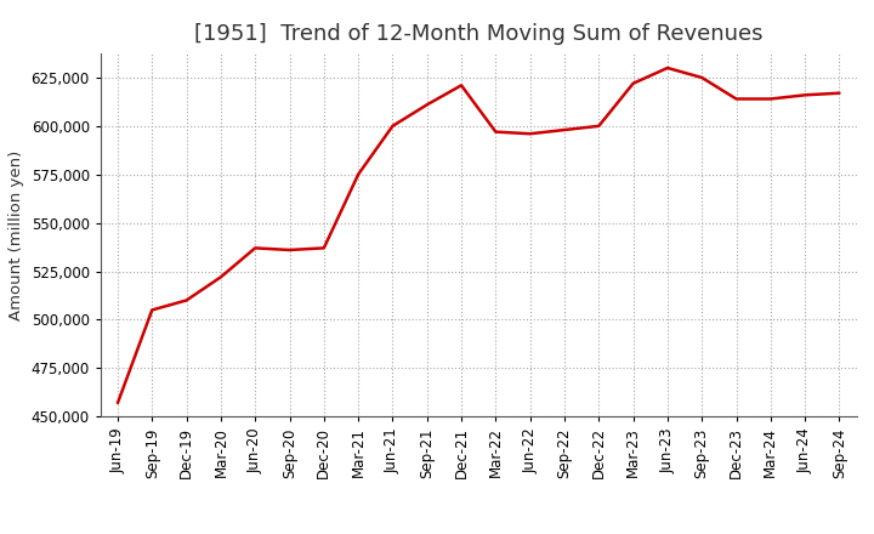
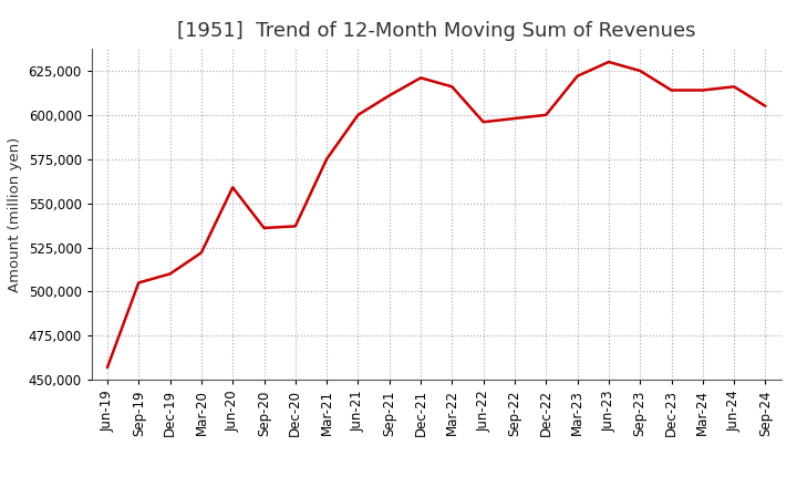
Jun-20: 537,000 -> 559,000
Mar-22: 597,000 -> 616,000
Sep-24: 617,000 -> 605,000
